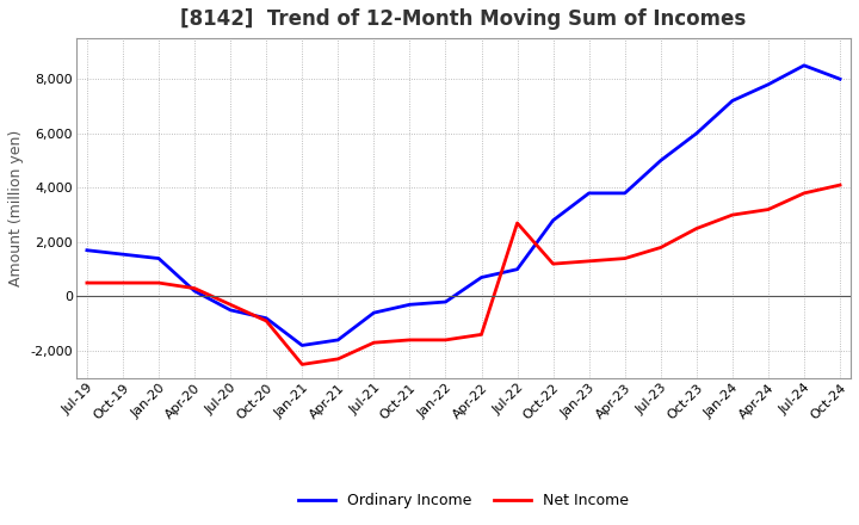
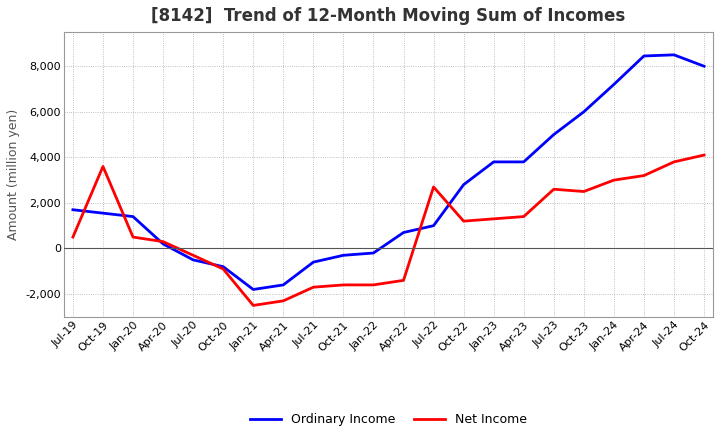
Net Income/Oct-19: 500 -> 3,600
Net Income/Jul-23: 1,800 -> 2,600
Ordinary Income/Apr-24: 7,800 -> 8,450
